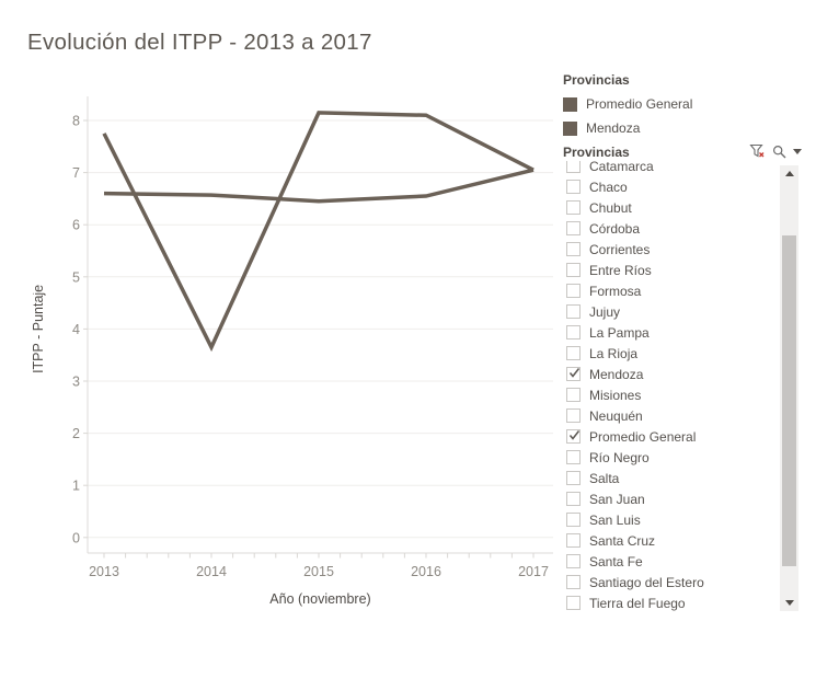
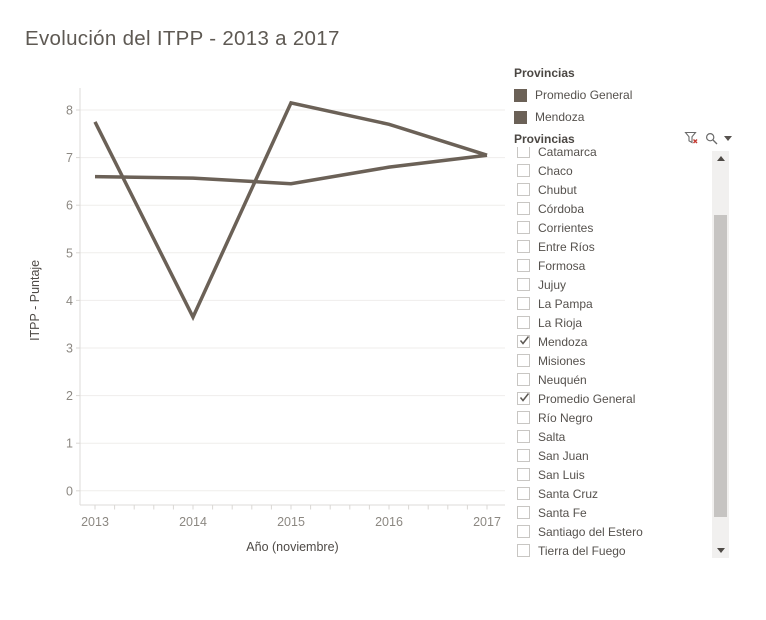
Promedio General/2016: 6.5 -> 6.8
Mendoza/2016: 8.1 -> 7.7
